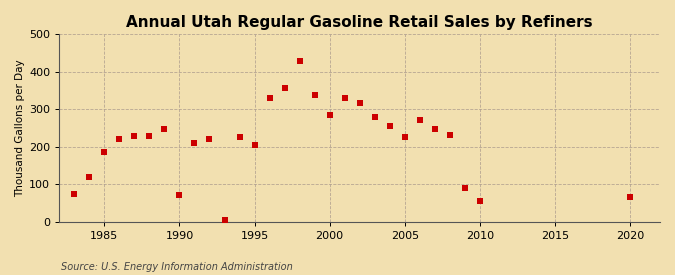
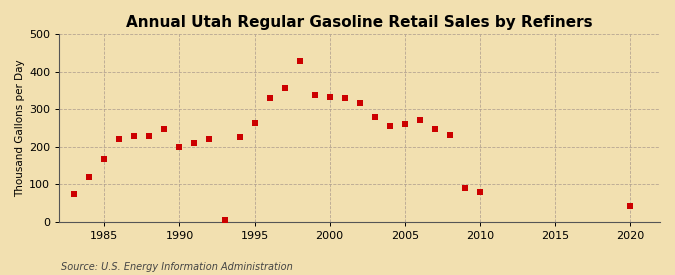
1985: 185 -> 168
1990: 70 -> 200
1995: 205 -> 262
2000: 285 -> 332
2005: 225 -> 260
2010: 55 -> 80
2020: 65 -> 42
